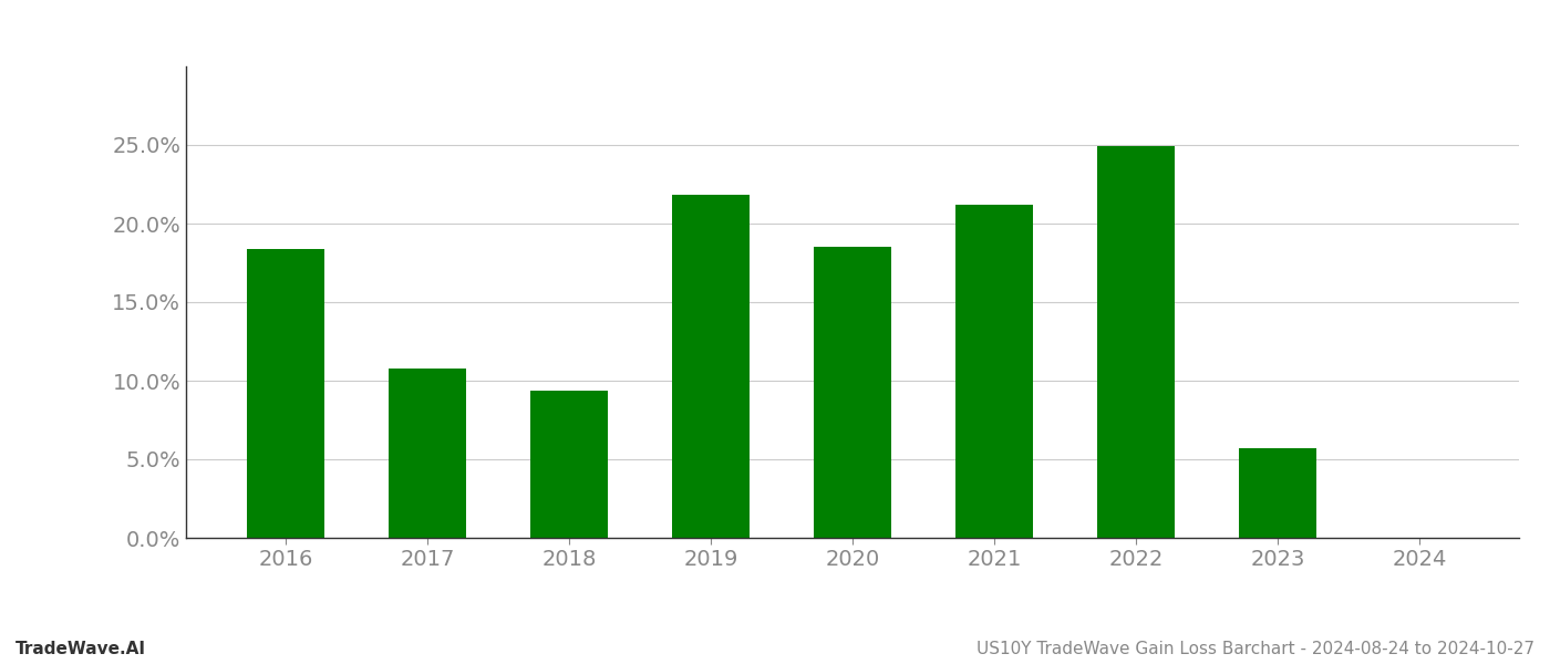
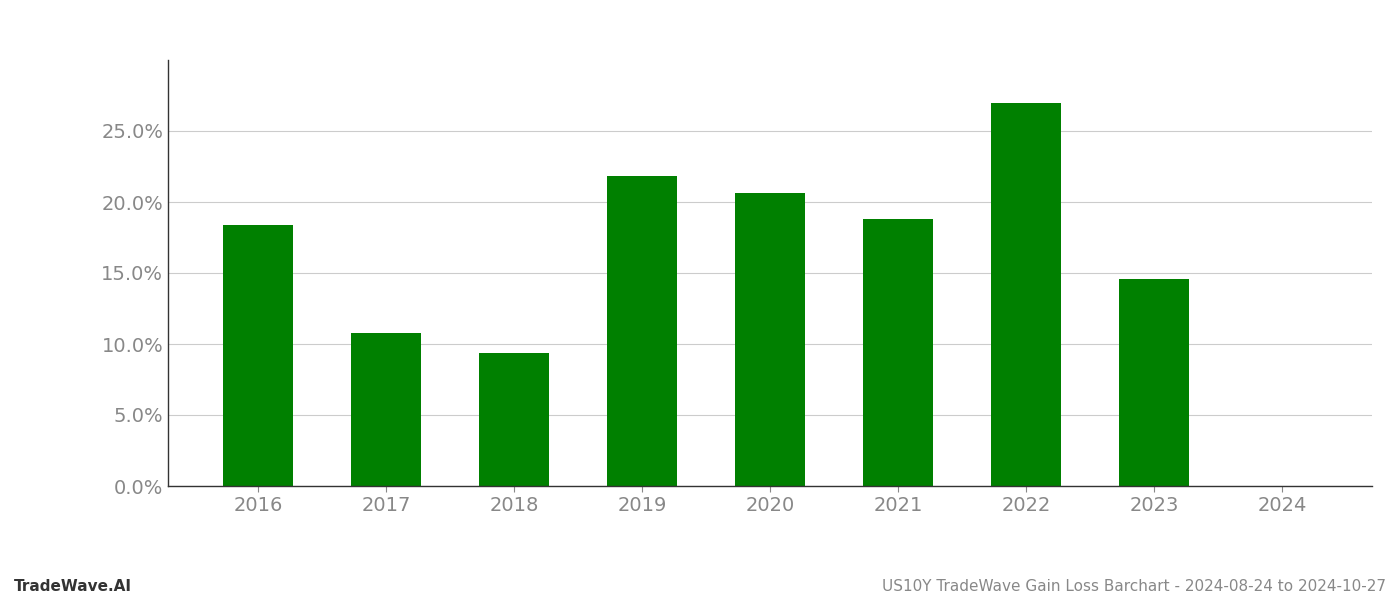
2020: 18.5% -> 20.6%
2021: 21.2% -> 18.8%
2022: 24.9% -> 27.0%
2023: 5.7% -> 14.6%
